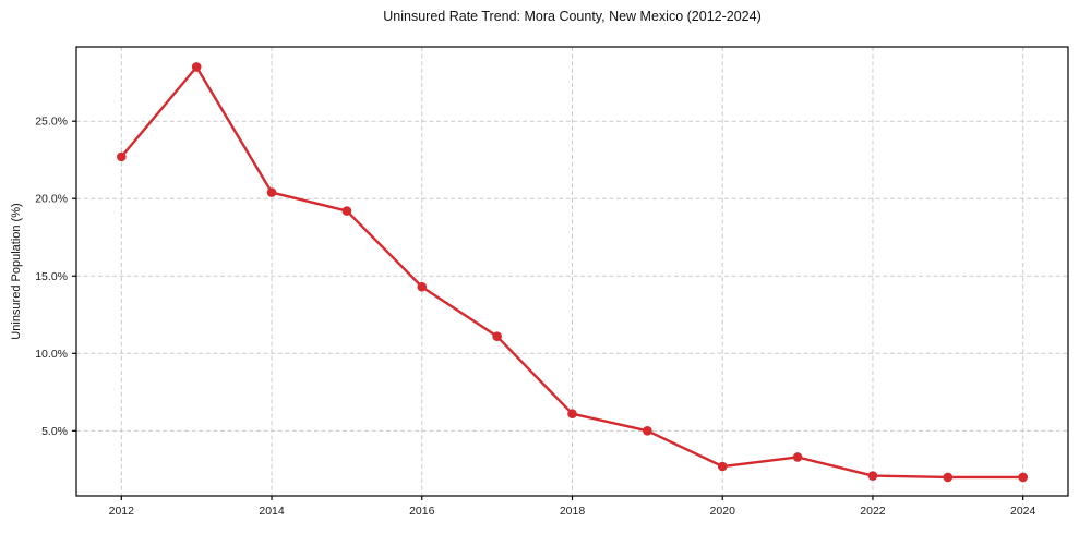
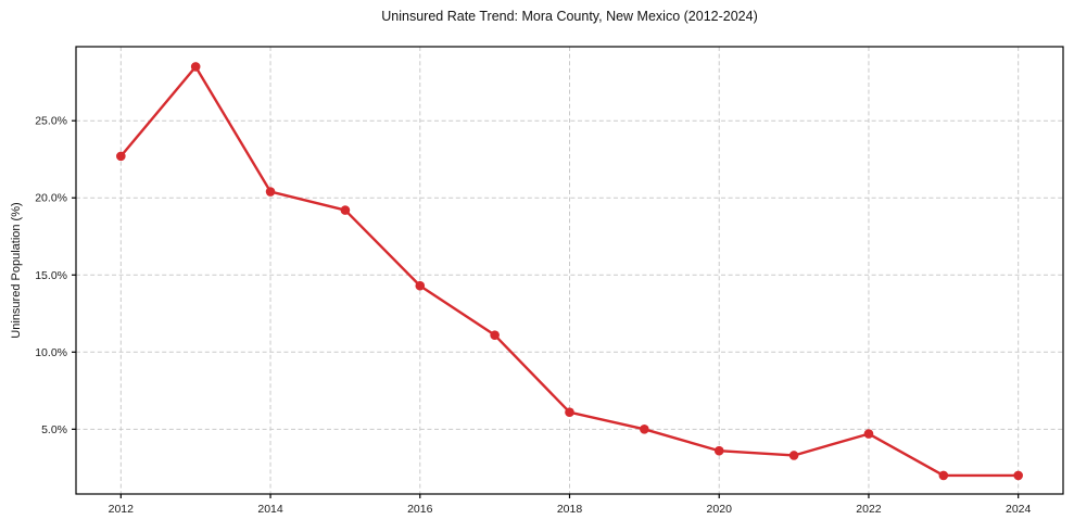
2020: 2.7% -> 3.6%
2022: 2.1% -> 4.7%
